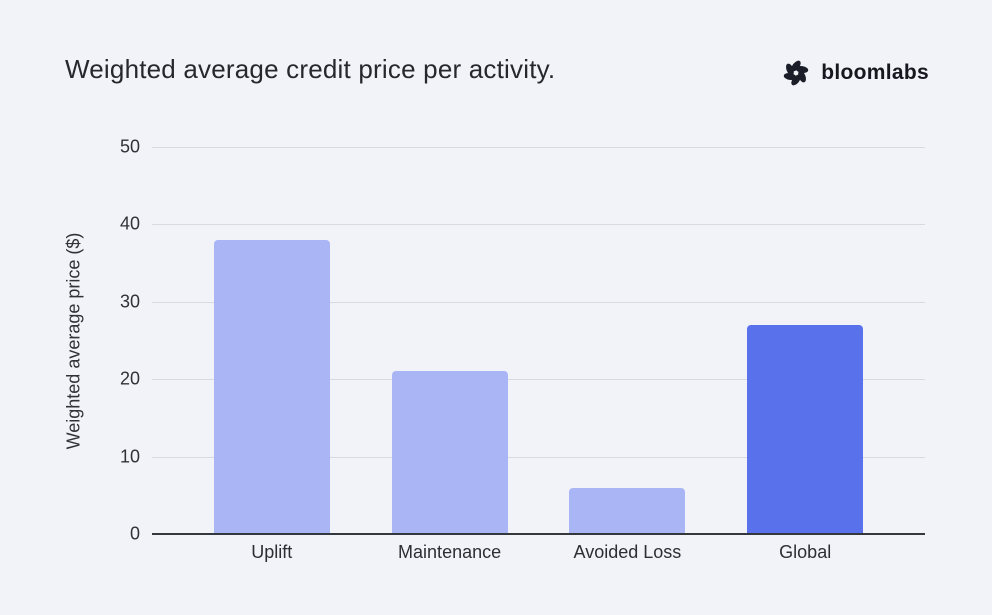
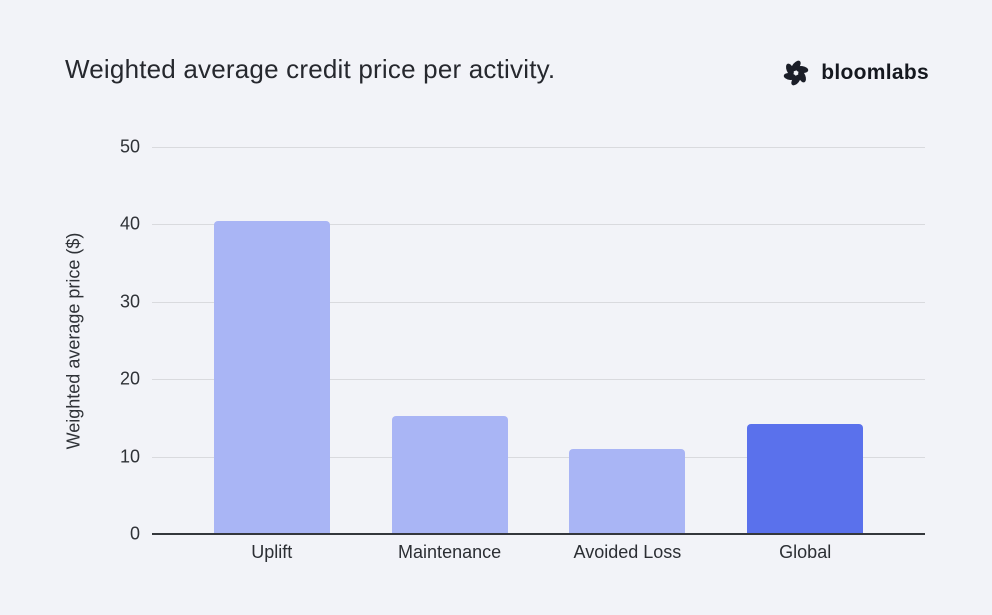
Uplift: 38 -> 40
Maintenance: 21 -> 15
Avoided Loss: 6 -> 11
Global: 27 -> 14
